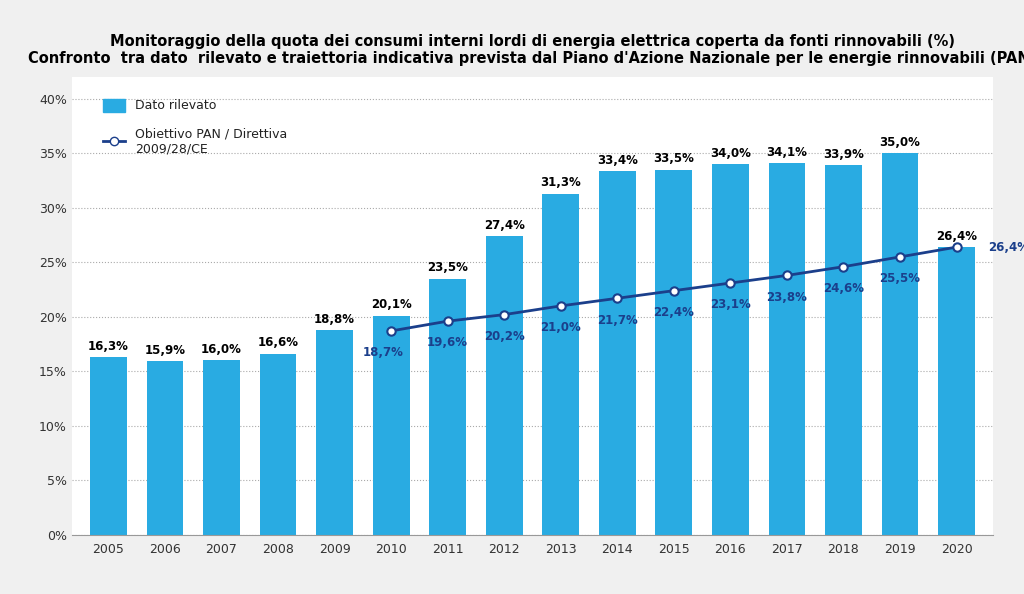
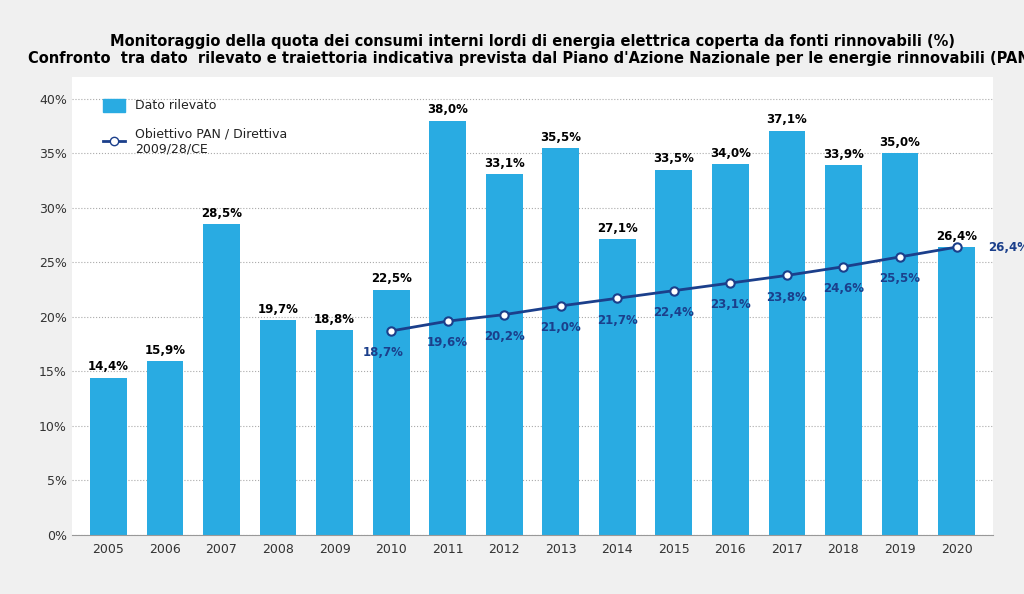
Dato rilevato/2005: 16,3% -> 14,4%
Dato rilevato/2007: 16,0% -> 28,5%
Dato rilevato/2008: 16,6% -> 19,7%
Dato rilevato/2010: 20,1% -> 22,5%
Dato rilevato/2011: 23,5% -> 38,0%
Dato rilevato/2012: 27,4% -> 33,1%
Dato rilevato/2013: 31,3% -> 35,5%
Dato rilevato/2014: 33,4% -> 27,1%
Dato rilevato/2017: 34,1% -> 37,1%
